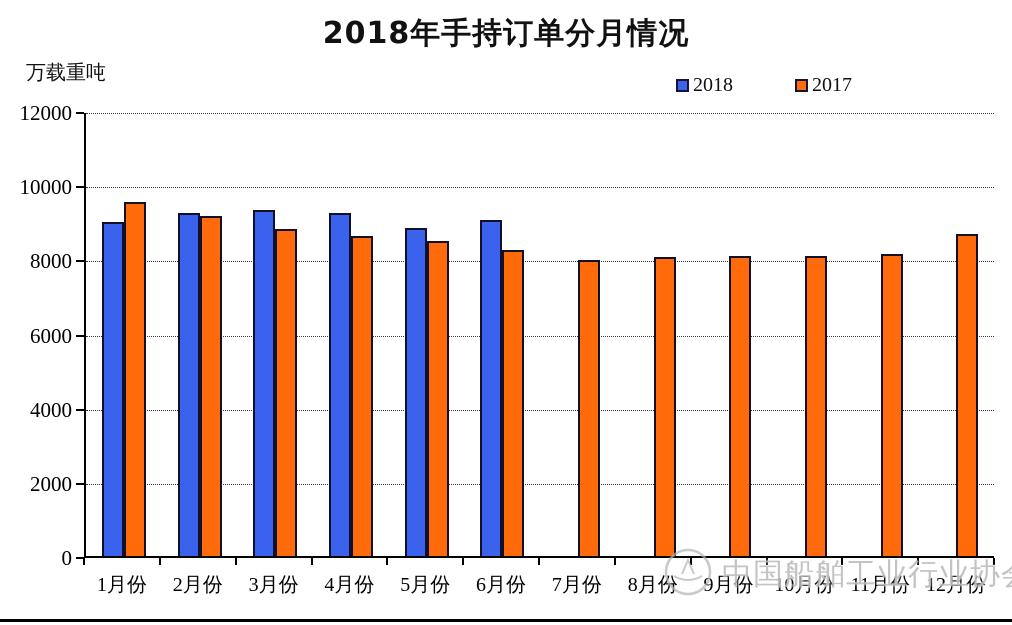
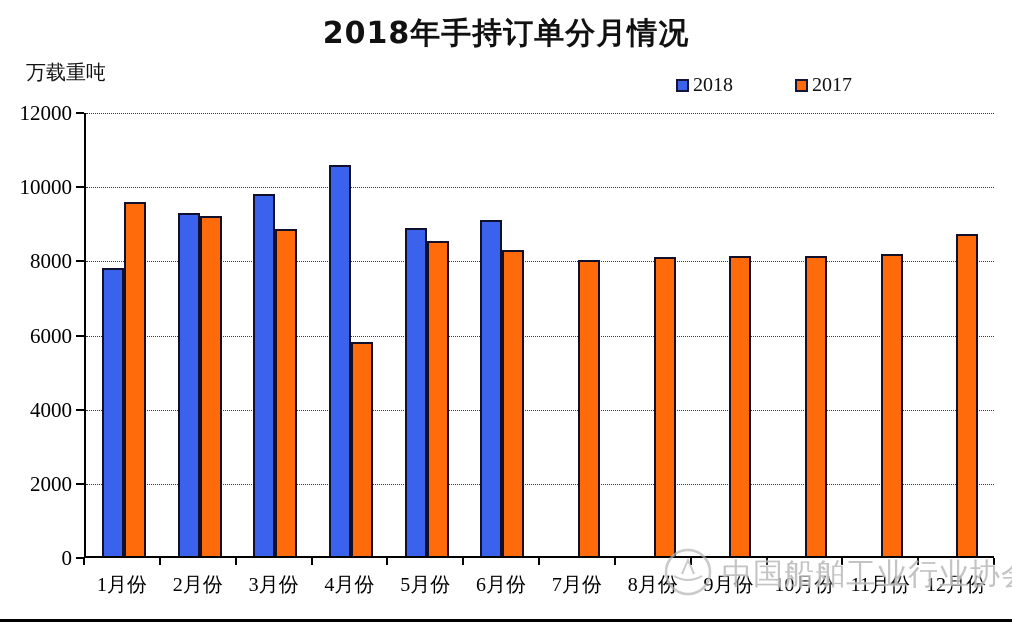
2018/1月份: 9000 -> 7800
2018/3月份: 9400 -> 9800
2018/4月份: 9300 -> 10600
2017/4月份: 8700 -> 5800
